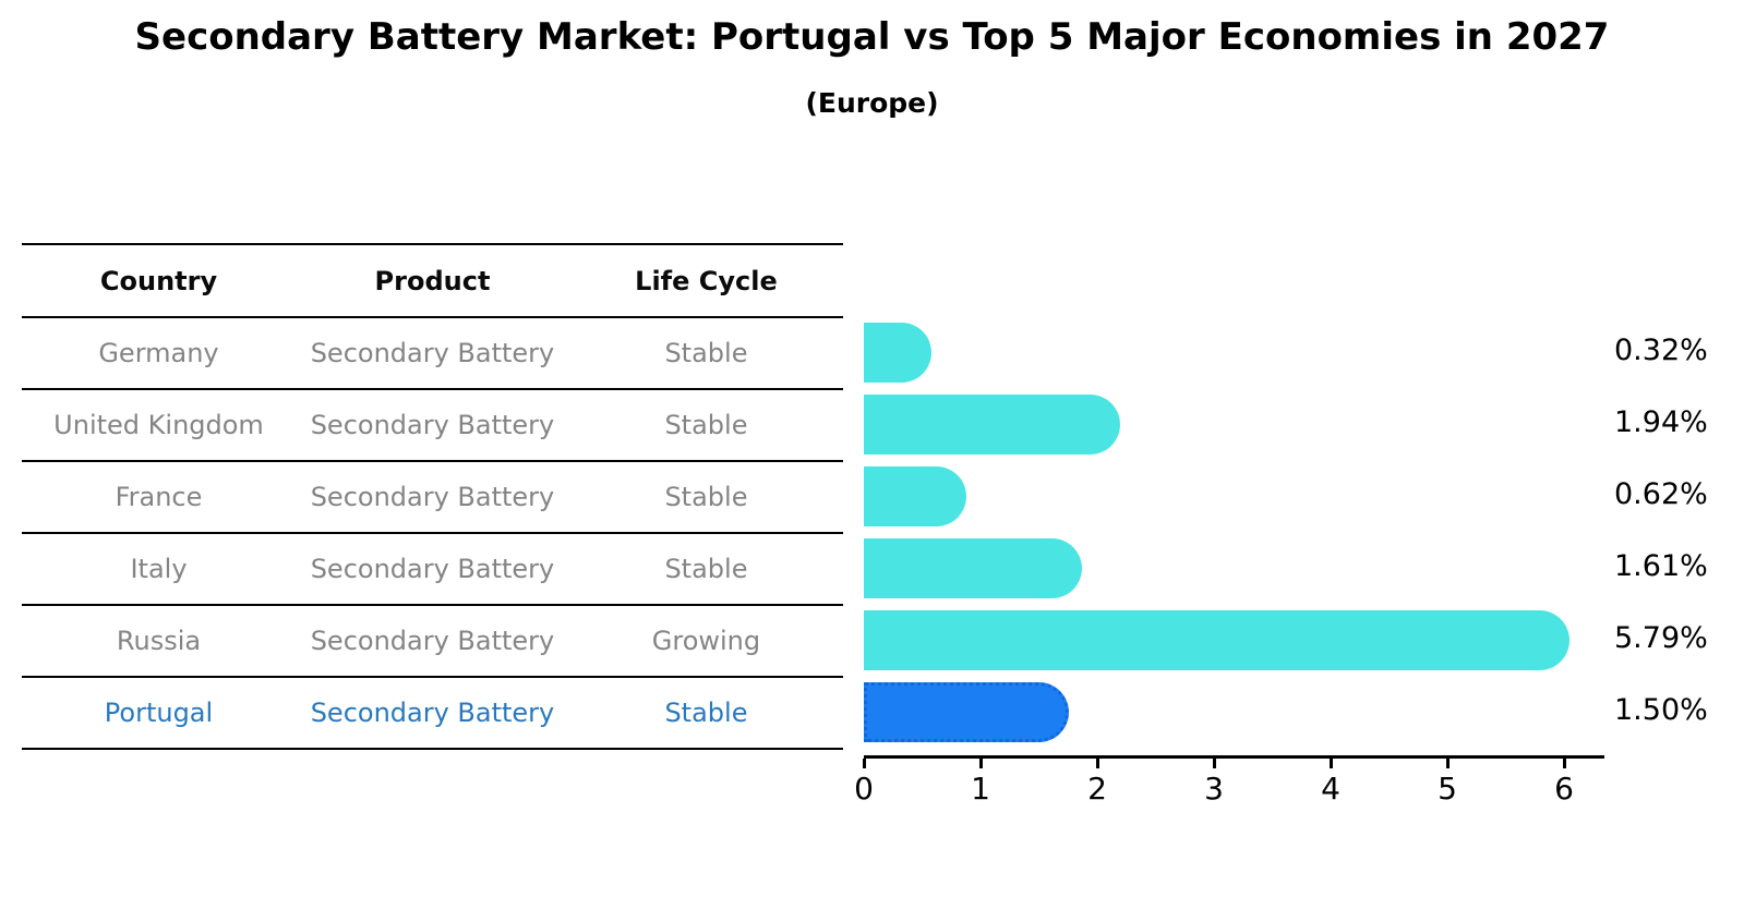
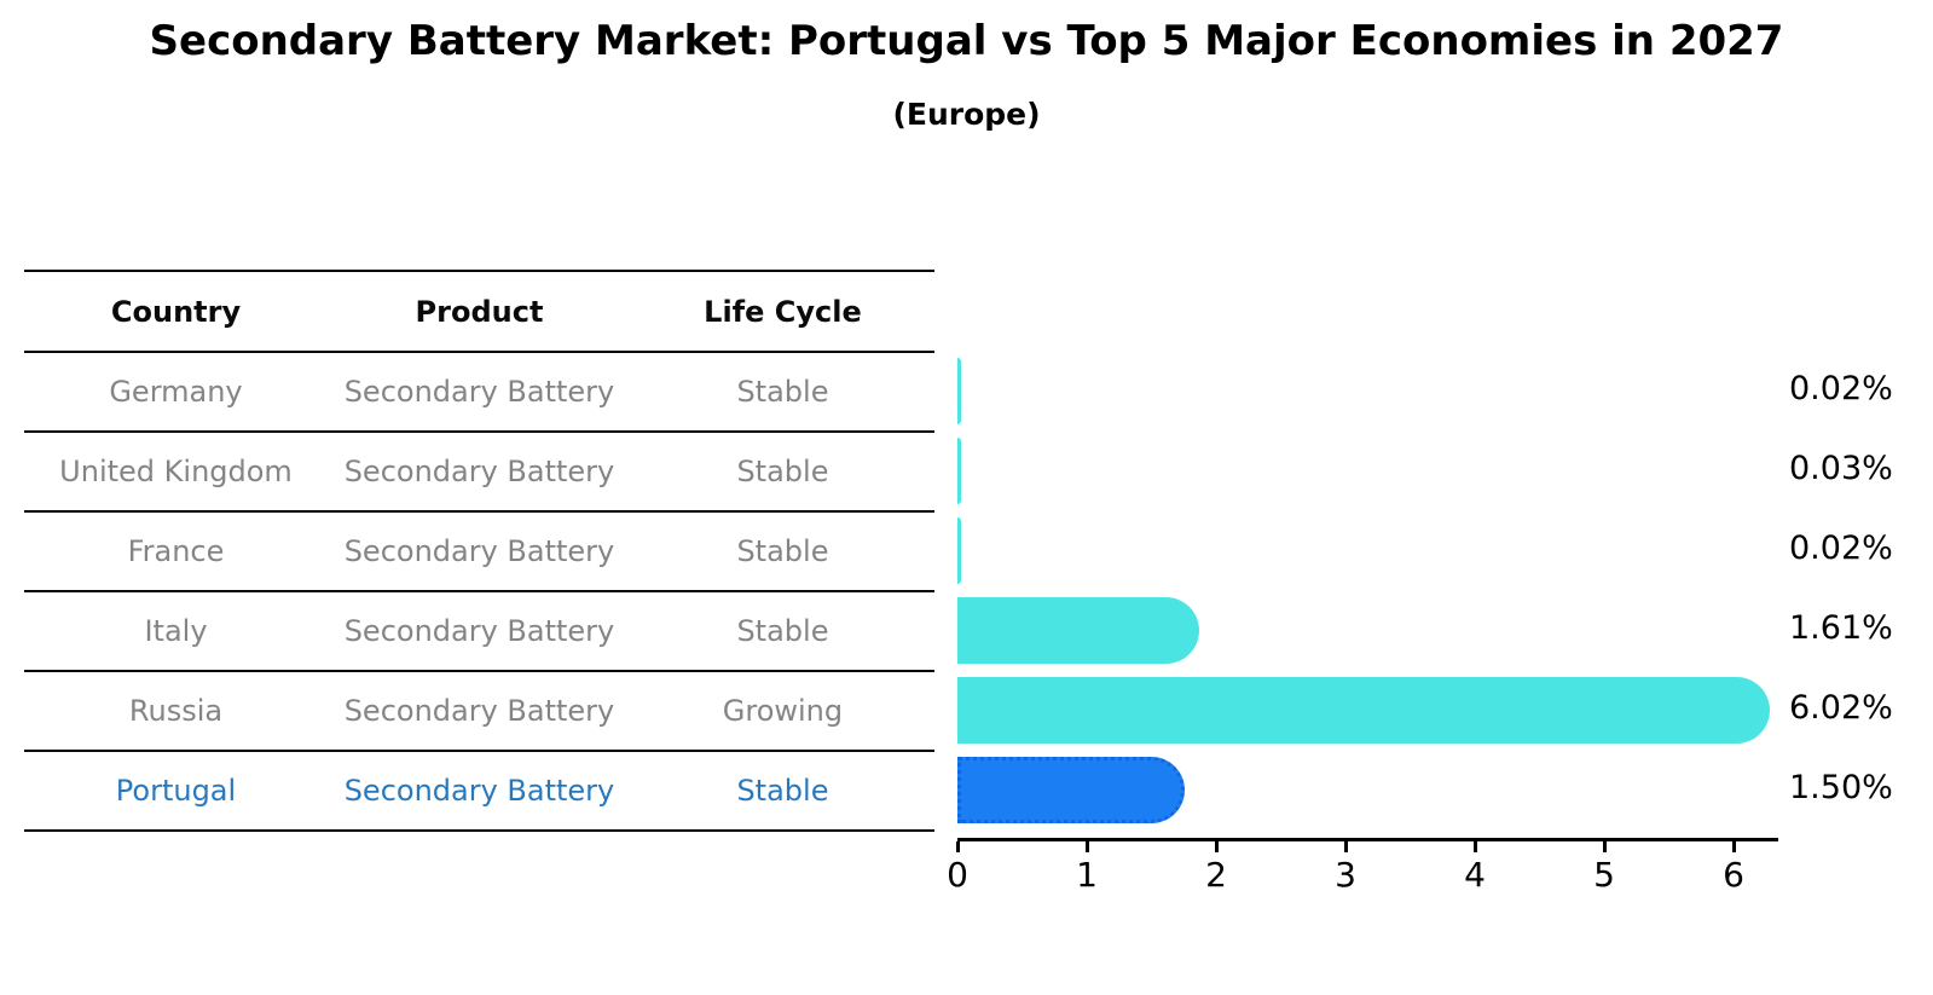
Germany: 0.32% -> 0.02%
United Kingdom: 1.94% -> 0.03%
France: 0.62% -> 0.02%
Russia: 5.79% -> 6.02%
